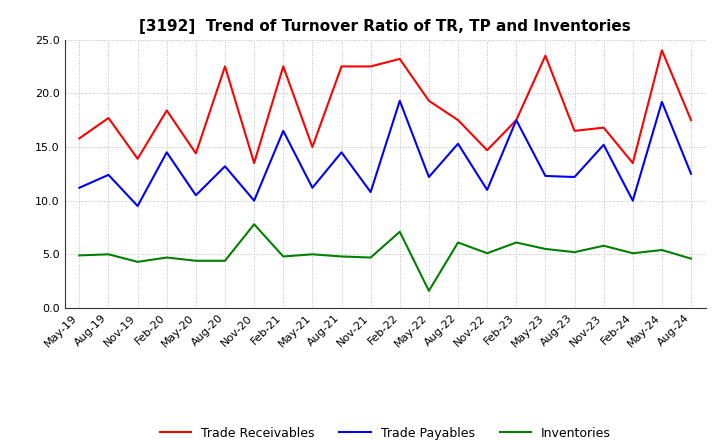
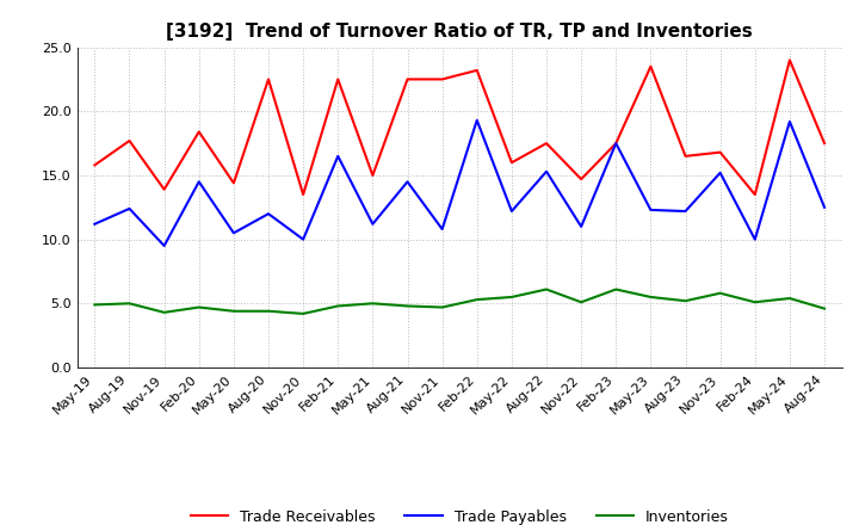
Trade Payables/Aug-20: 13.2 -> 12.0
Inventories/Nov-20: 7.8 -> 4.2
Inventories/Feb-22: 7.1 -> 5.3
Trade Receivables/May-22: 19.3 -> 16.0
Inventories/May-22: 1.6 -> 5.5
